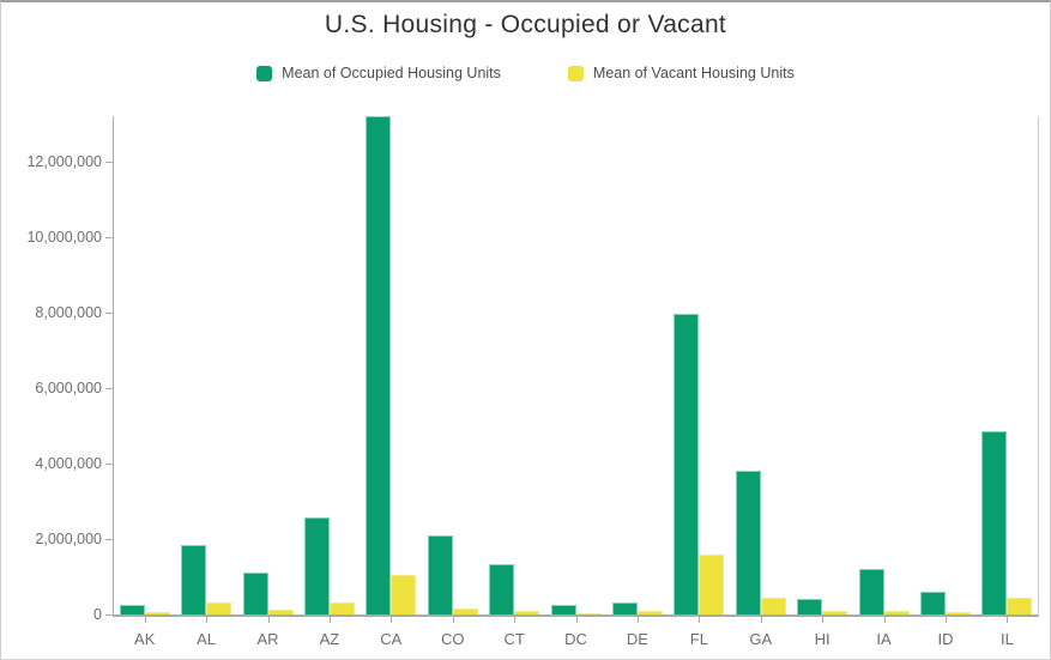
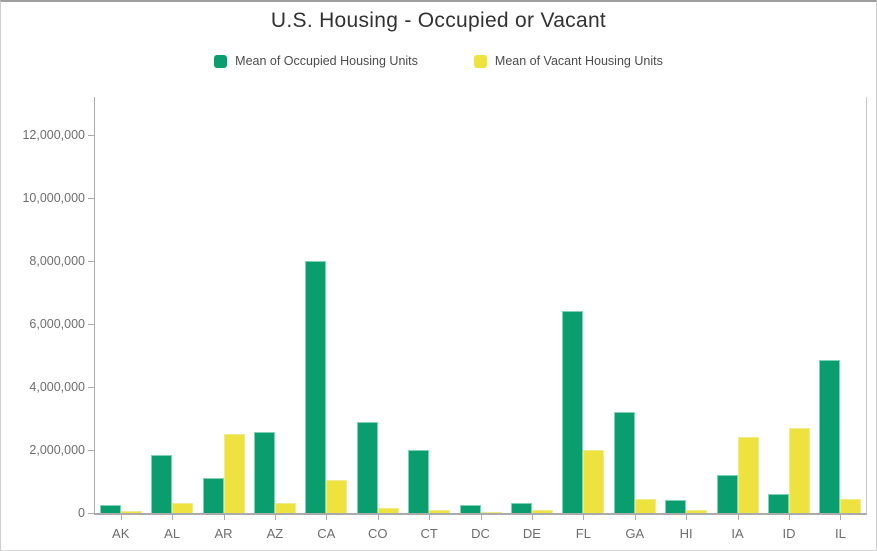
Mean of Vacant Housing Units/AR: 100000 -> 2500000
Mean of Occupied Housing Units/CA: 13200000 -> 8000000
Mean of Occupied Housing Units/CO: 2100000 -> 2900000
Mean of Occupied Housing Units/CT: 1300000 -> 2000000
Mean of Occupied Housing Units/FL: 8000000 -> 6400000
Mean of Vacant Housing Units/FL: 1600000 -> 2000000
Mean of Occupied Housing Units/GA: 3800000 -> 3200000
Mean of Vacant Housing Units/IA: 100000 -> 2400000
Mean of Vacant Housing Units/ID: 100000 -> 2700000
